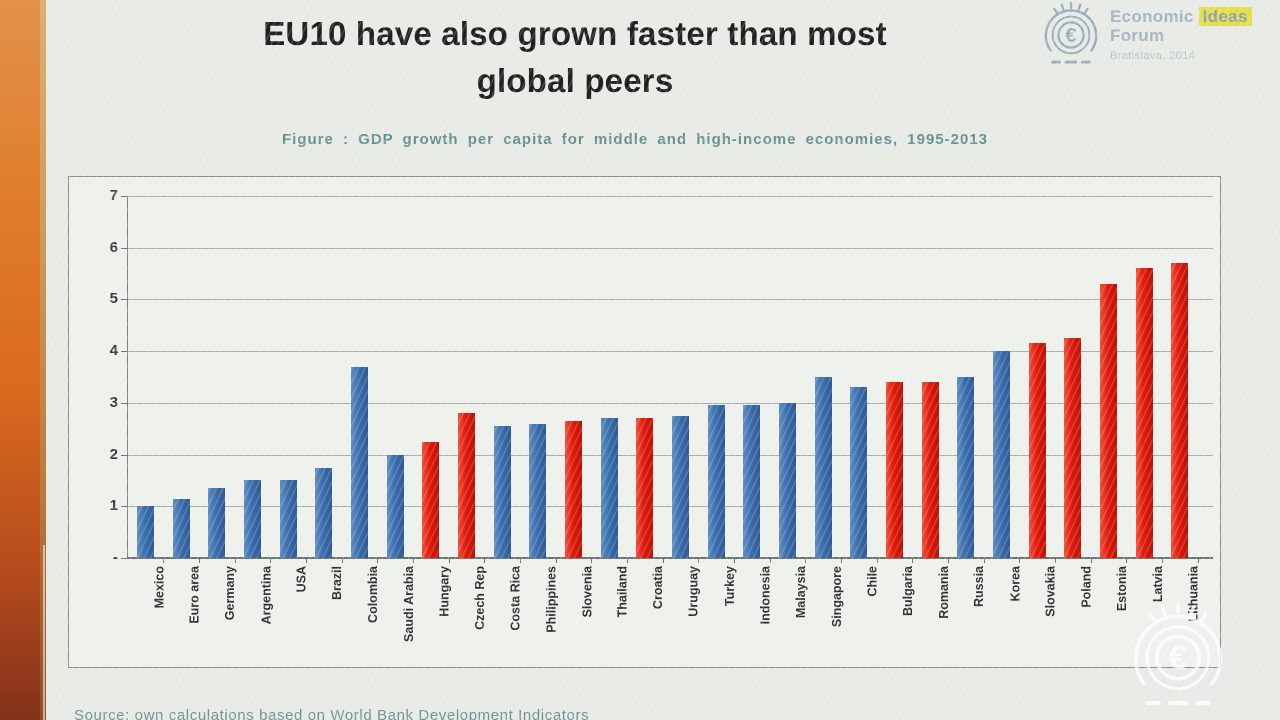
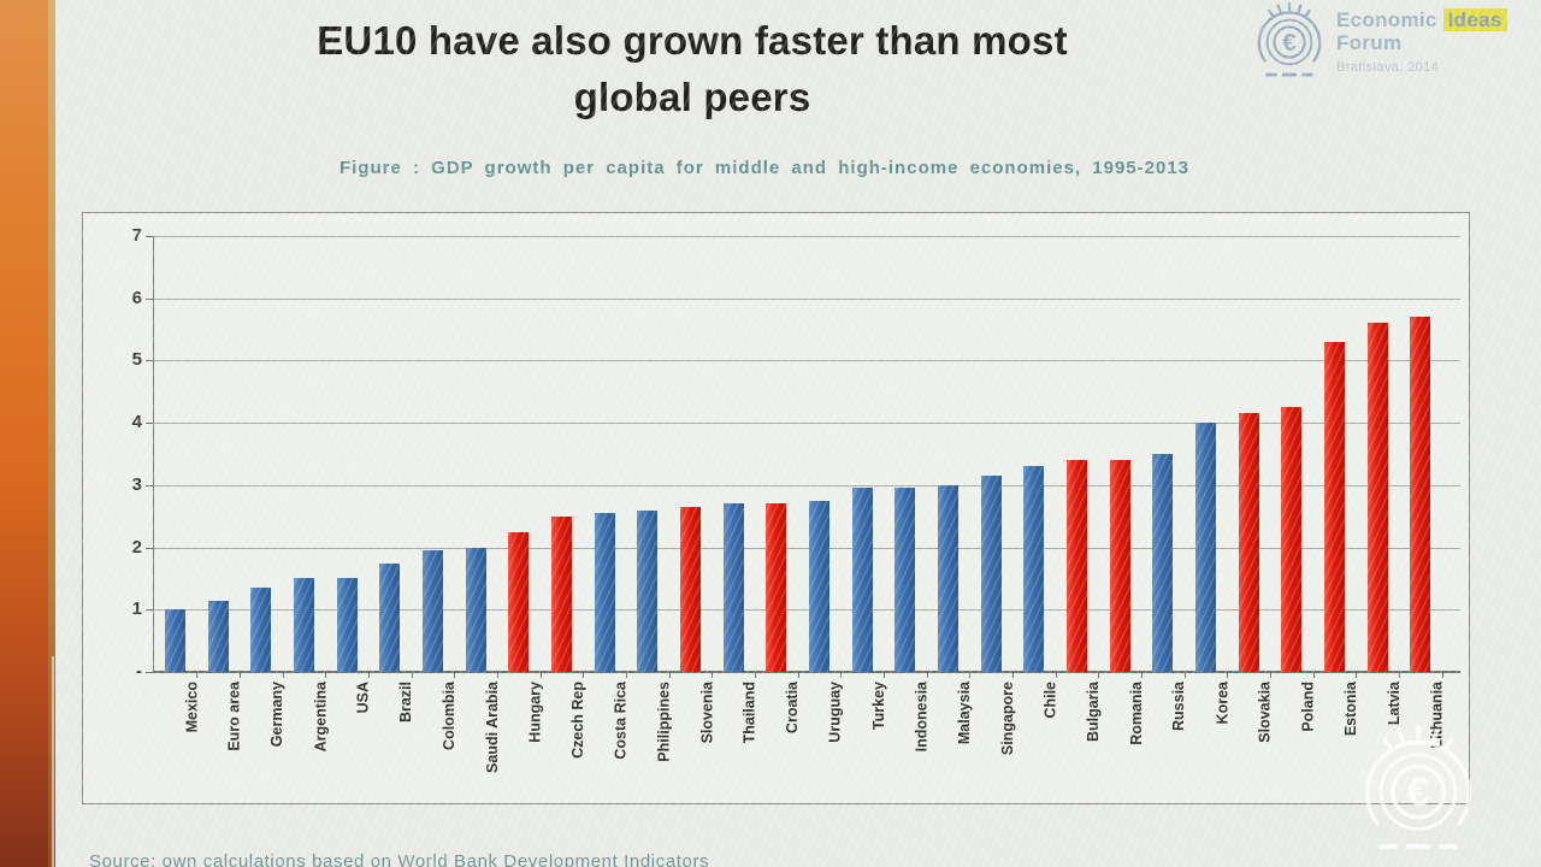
Colombia: 3.7 -> 1.9
Czech Rep: 2.8 -> 2.5
Singapore: 3.5 -> 3.1
